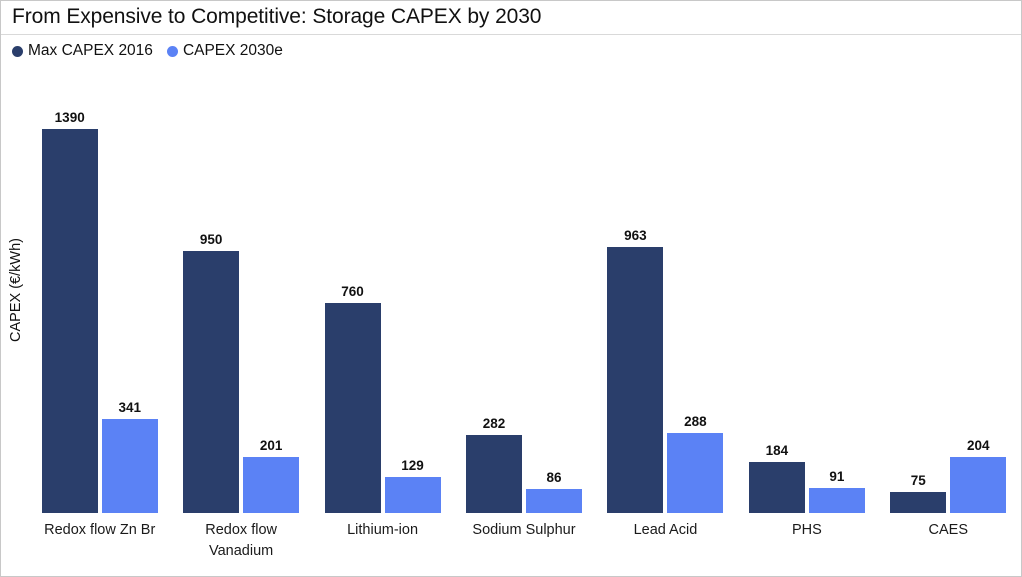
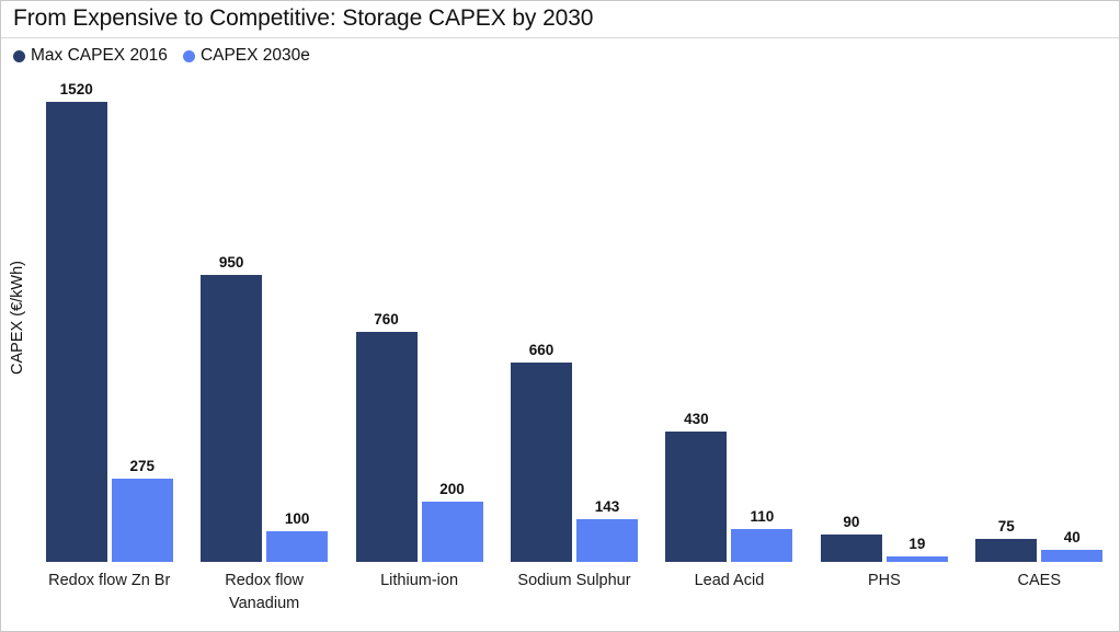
Max CAPEX 2016/Redox flow Zn Br: 1390 -> 1520
CAPEX 2030e/Redox flow Zn Br: 341 -> 275
CAPEX 2030e/Redox flow Vanadium: 201 -> 100
CAPEX 2030e/Lithium-ion: 129 -> 200
Max CAPEX 2016/Sodium Sulphur: 282 -> 660
CAPEX 2030e/Sodium Sulphur: 86 -> 143
Max CAPEX 2016/Lead Acid: 963 -> 430
CAPEX 2030e/Lead Acid: 288 -> 110
Max CAPEX 2016/PHS: 184 -> 90
CAPEX 2030e/PHS: 91 -> 19
CAPEX 2030e/CAES: 204 -> 40
